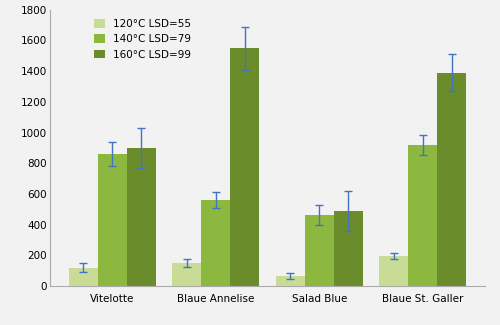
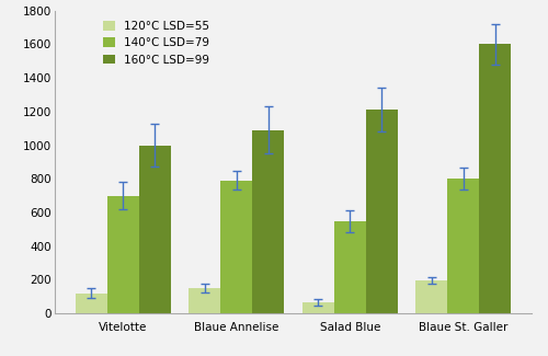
140°C LSD=79/Vitelotte: 860 -> 700
160°C LSD=99/Vitelotte: 900 -> 1000
140°C LSD=79/Blaue Annelise: 560 -> 790
160°C LSD=99/Blaue Annelise: 1550 -> 1090
140°C LSD=79/Salad Blue: 460 -> 550
160°C LSD=99/Salad Blue: 490 -> 1210
140°C LSD=79/Blaue St. Galler: 920 -> 800
160°C LSD=99/Blaue St. Galler: 1390 -> 1600
